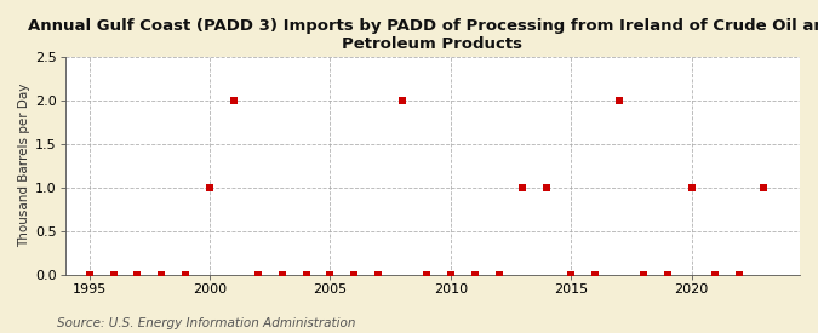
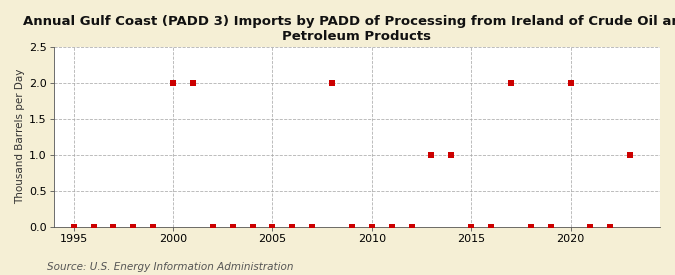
2000: 1 -> 2
2020: 1 -> 2
